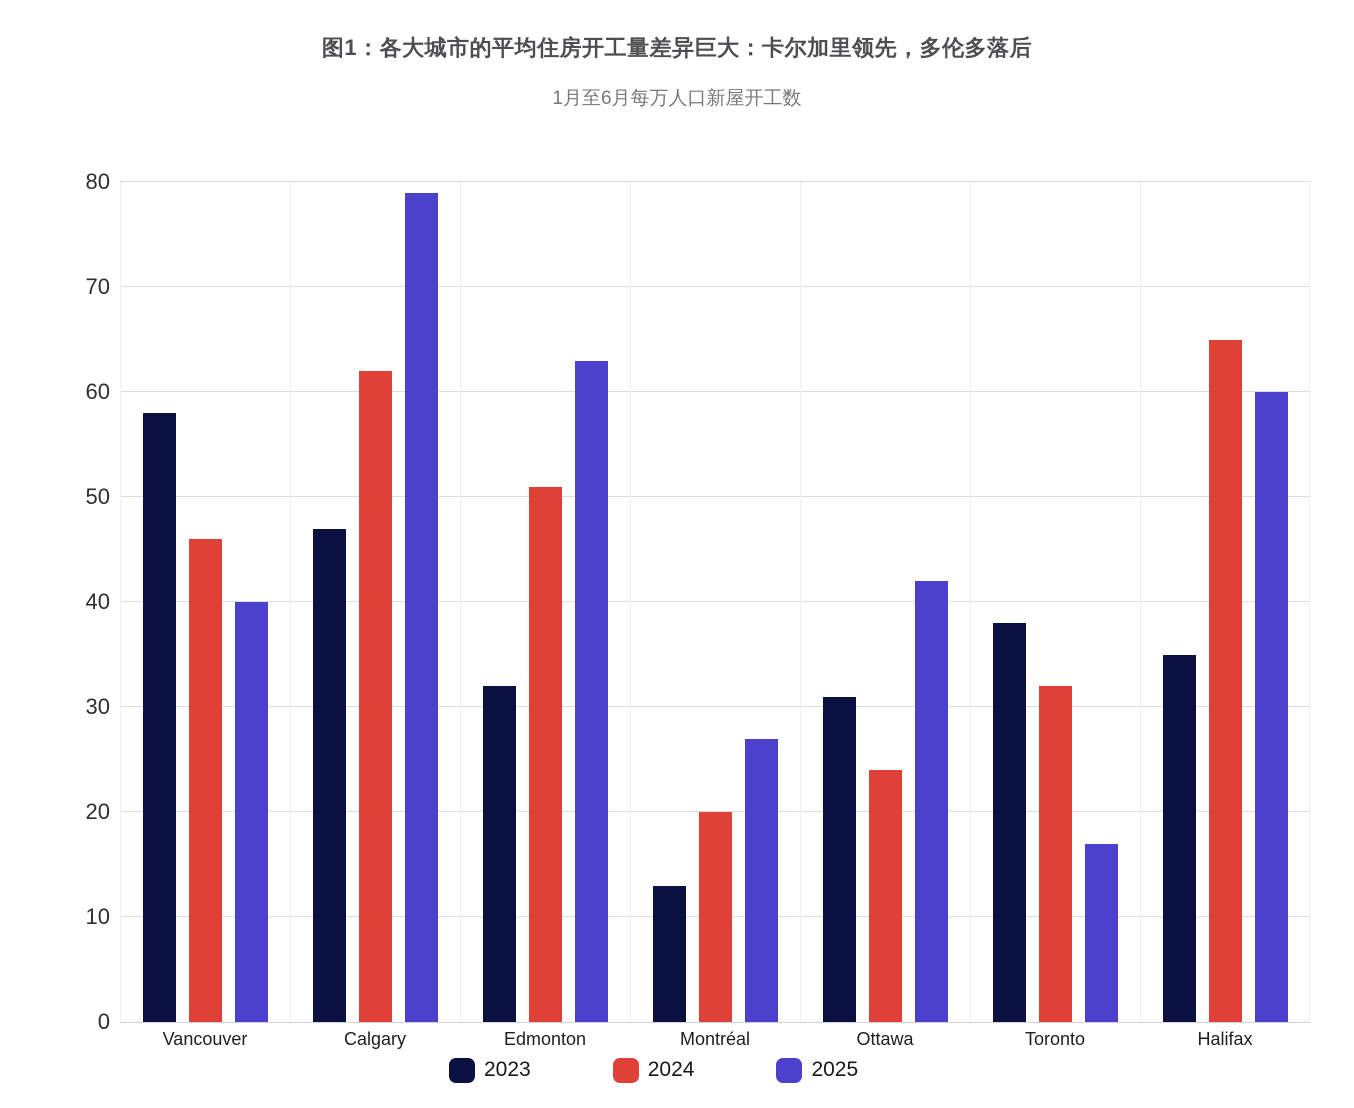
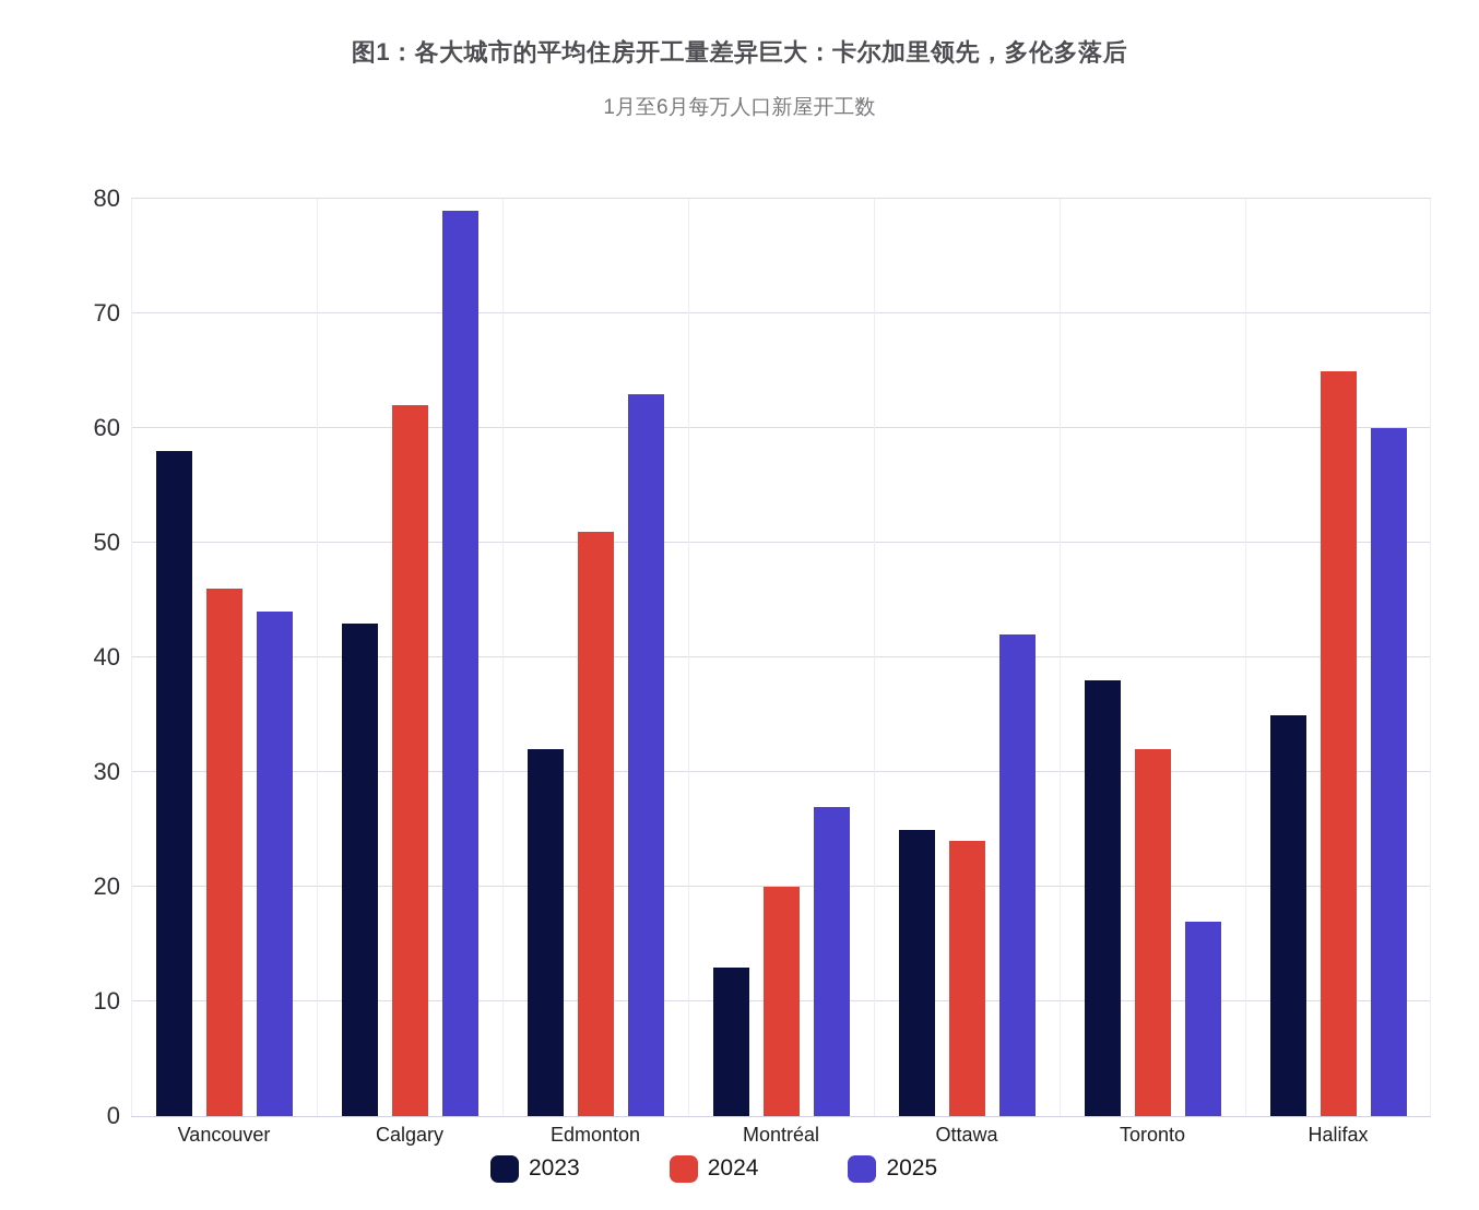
2025/Vancouver: 40 -> 44
2023/Calgary: 47 -> 43
2023/Ottawa: 31 -> 25
